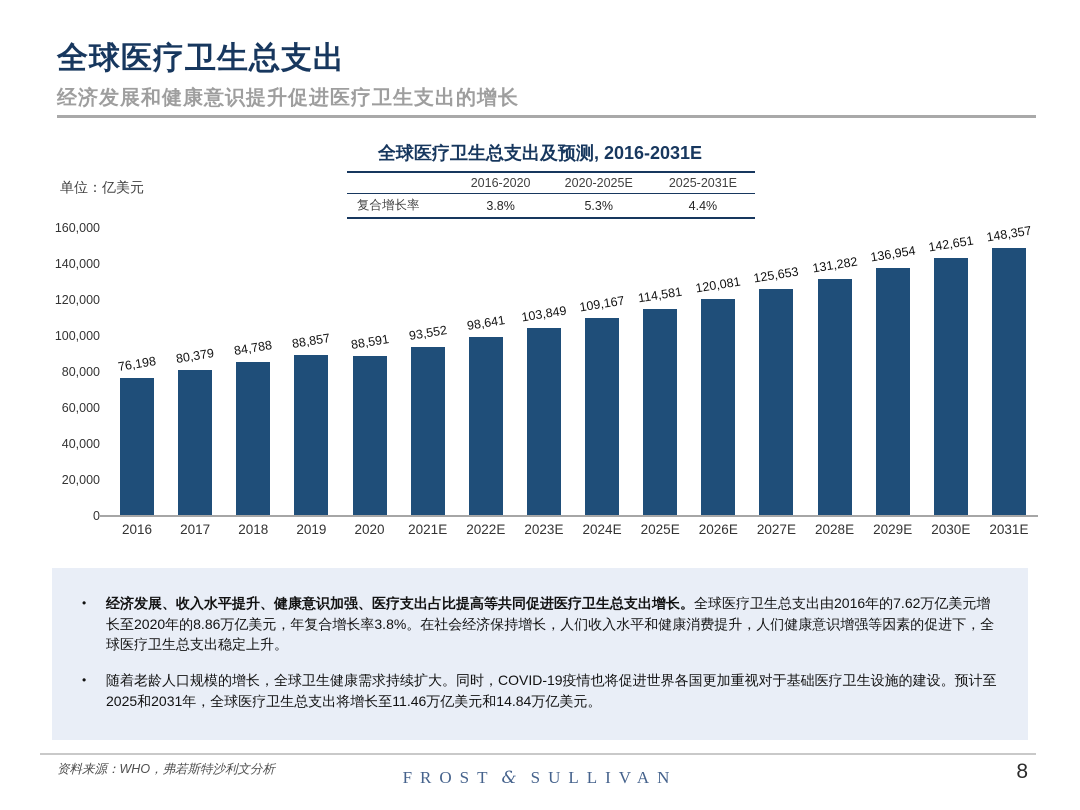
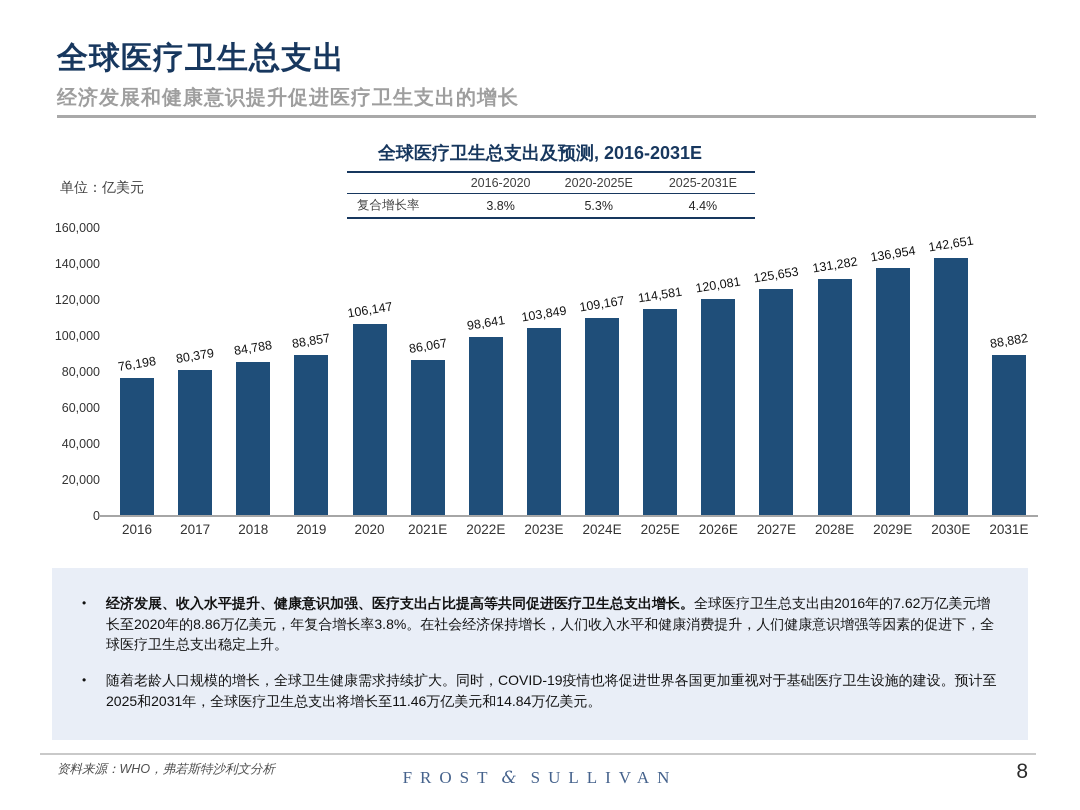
2020: 88,591 -> 106,147
2021E: 93,552 -> 86,067
2031E: 148,357 -> 88,882
